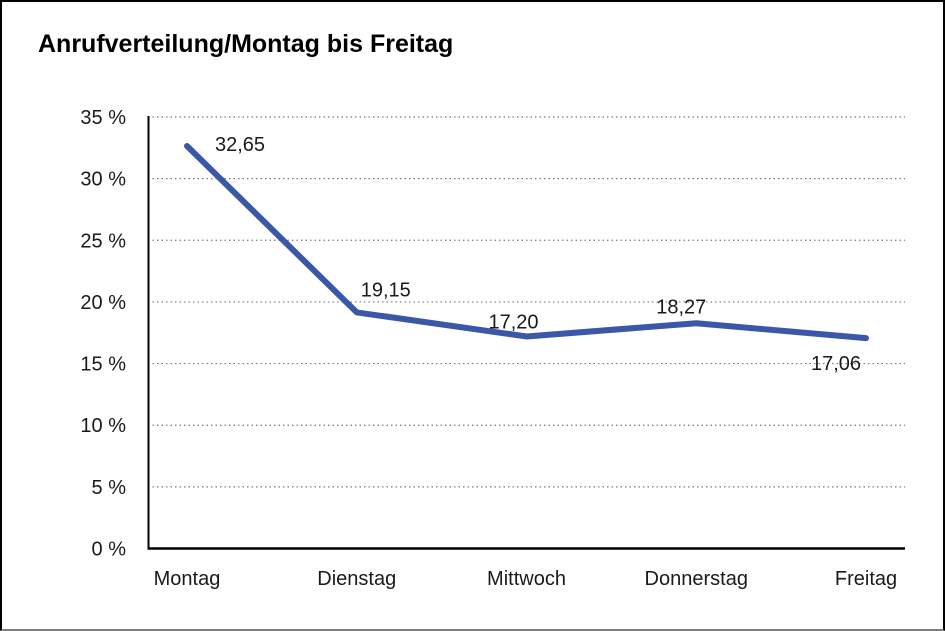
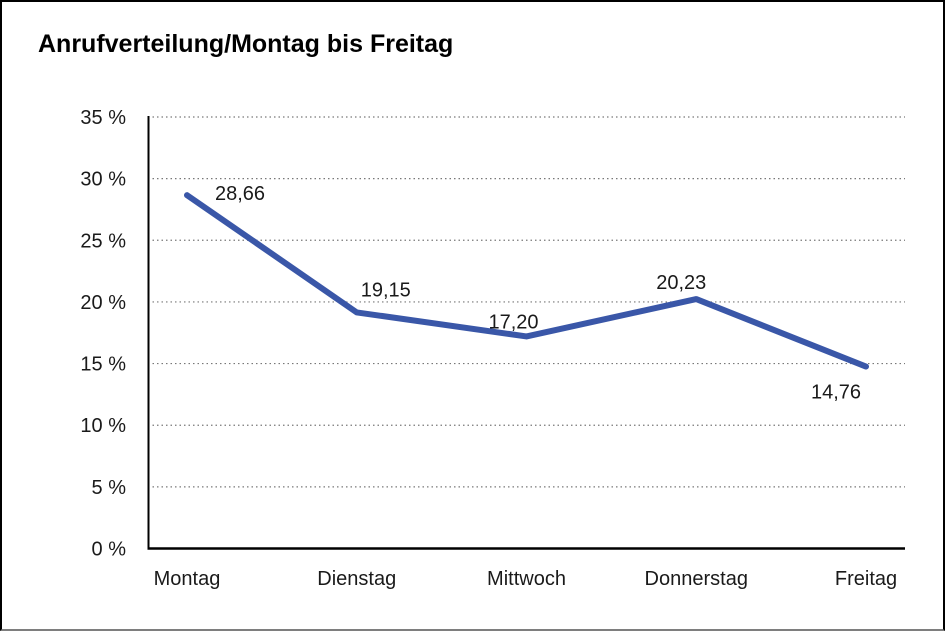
Montag: 32,65 -> 28,66
Donnerstag: 18,27 -> 20,23
Freitag: 17,06 -> 14,76
